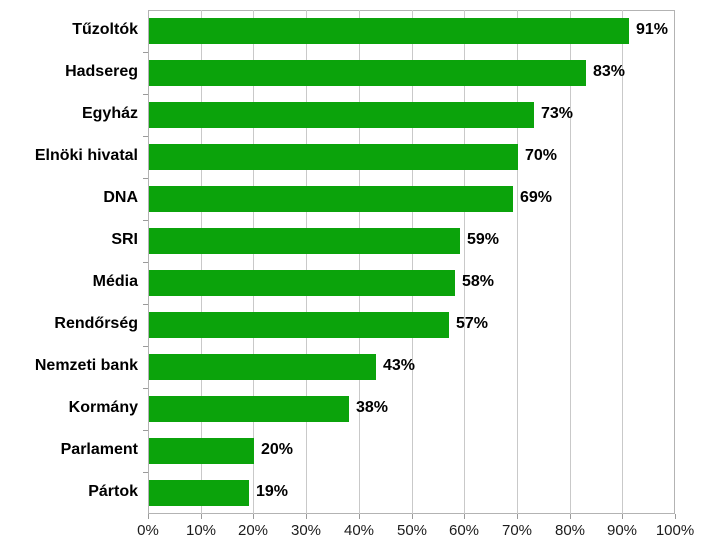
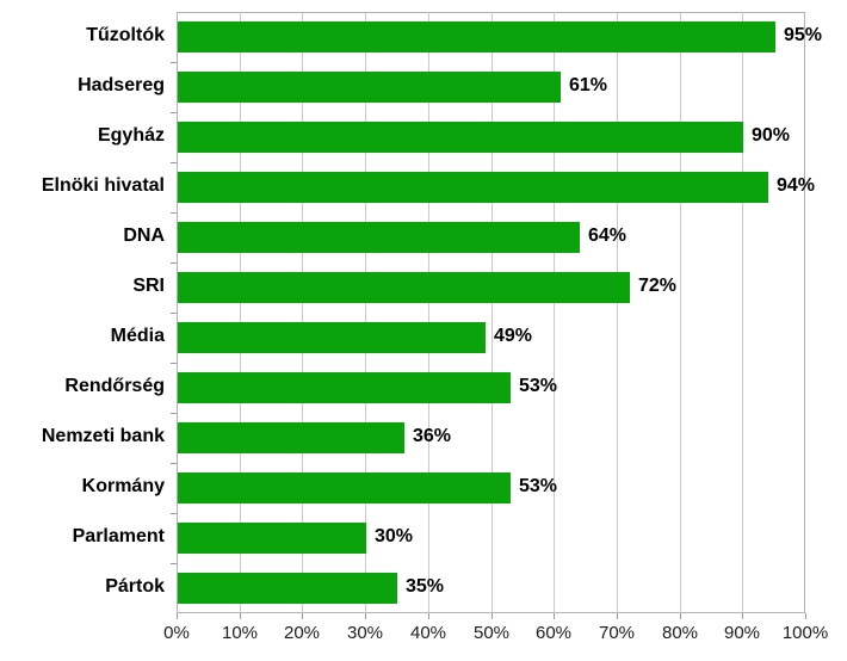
Tűzoltók: 91% -> 95%
Hadsereg: 83% -> 61%
Egyház: 73% -> 90%
Elnöki hivatal: 70% -> 94%
DNA: 69% -> 64%
SRI: 59% -> 72%
Média: 58% -> 49%
Rendőrség: 57% -> 53%
Nemzeti bank: 43% -> 36%
Kormány: 38% -> 53%
Parlament: 20% -> 30%
Pártok: 19% -> 35%
